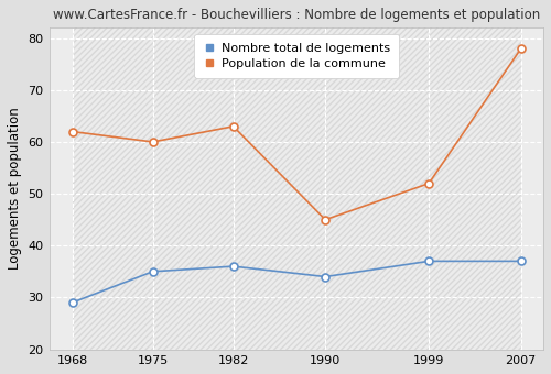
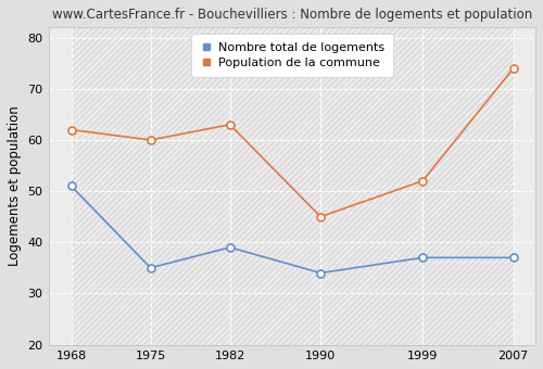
Nombre total de logements/1968: 29 -> 51
Nombre total de logements/1982: 36 -> 39
Population de la commune/2007: 78 -> 74
